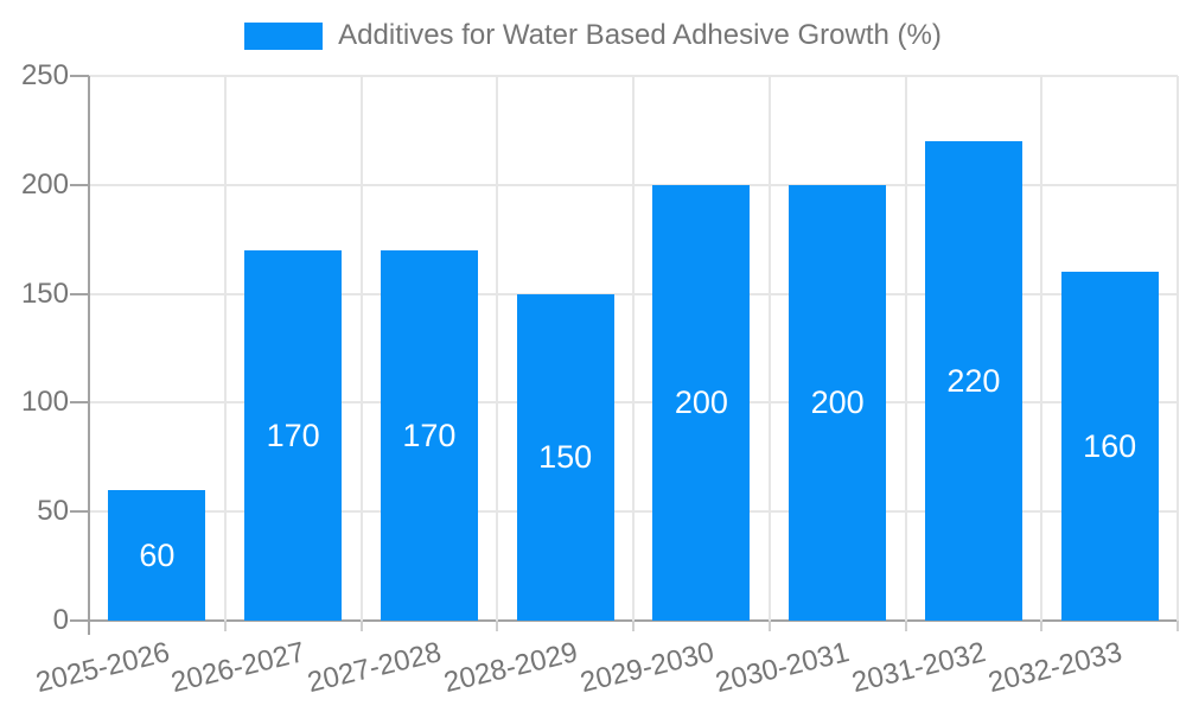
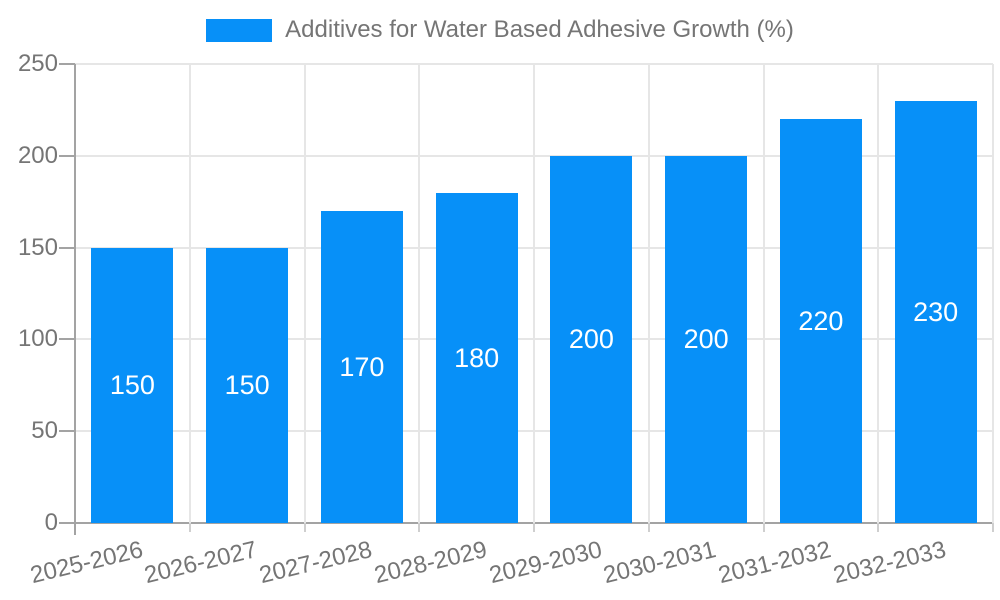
2025-2026: 60 -> 150
2026-2027: 170 -> 150
2028-2029: 150 -> 180
2032-2033: 160 -> 230
